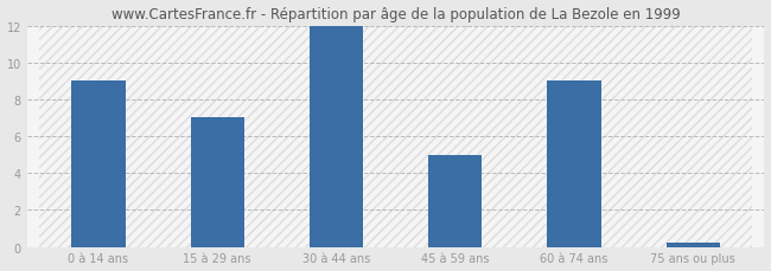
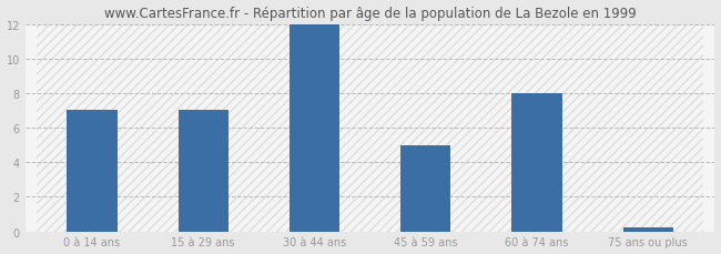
0 à 14 ans: 9.0 -> 7.0
60 à 74 ans: 9.0 -> 8.0
